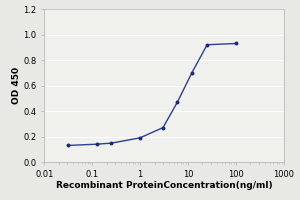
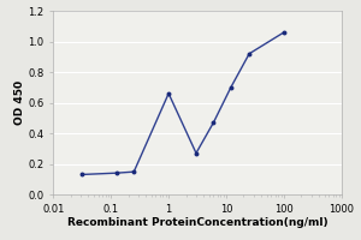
1: 0.19 -> 0.66
100: 0.93 -> 1.06
